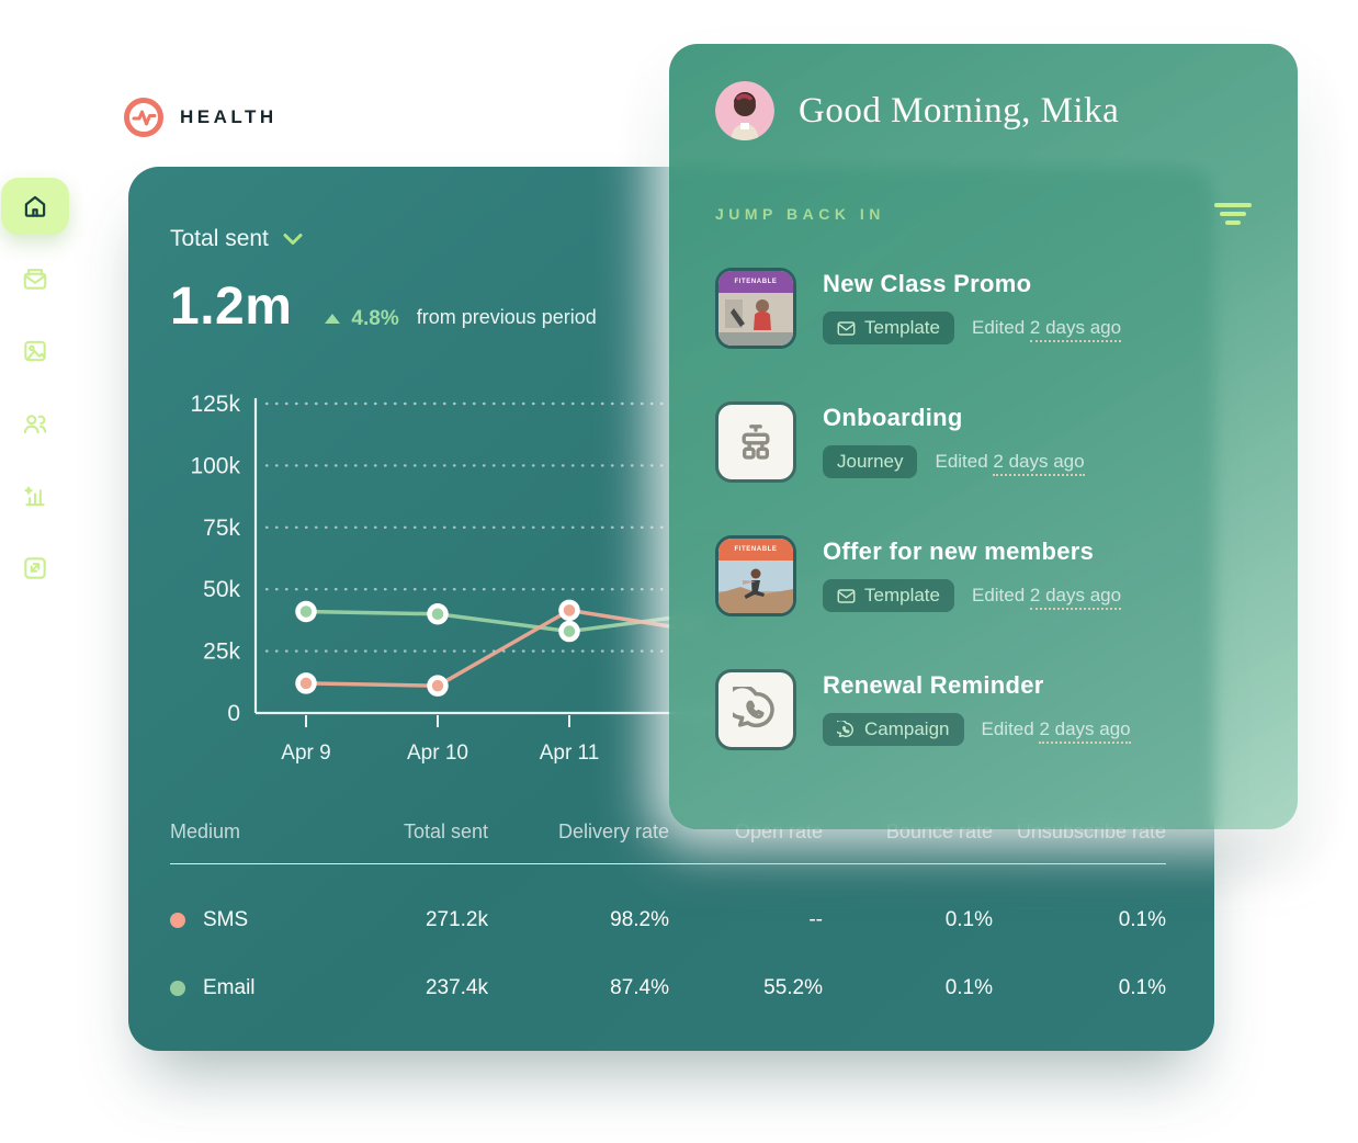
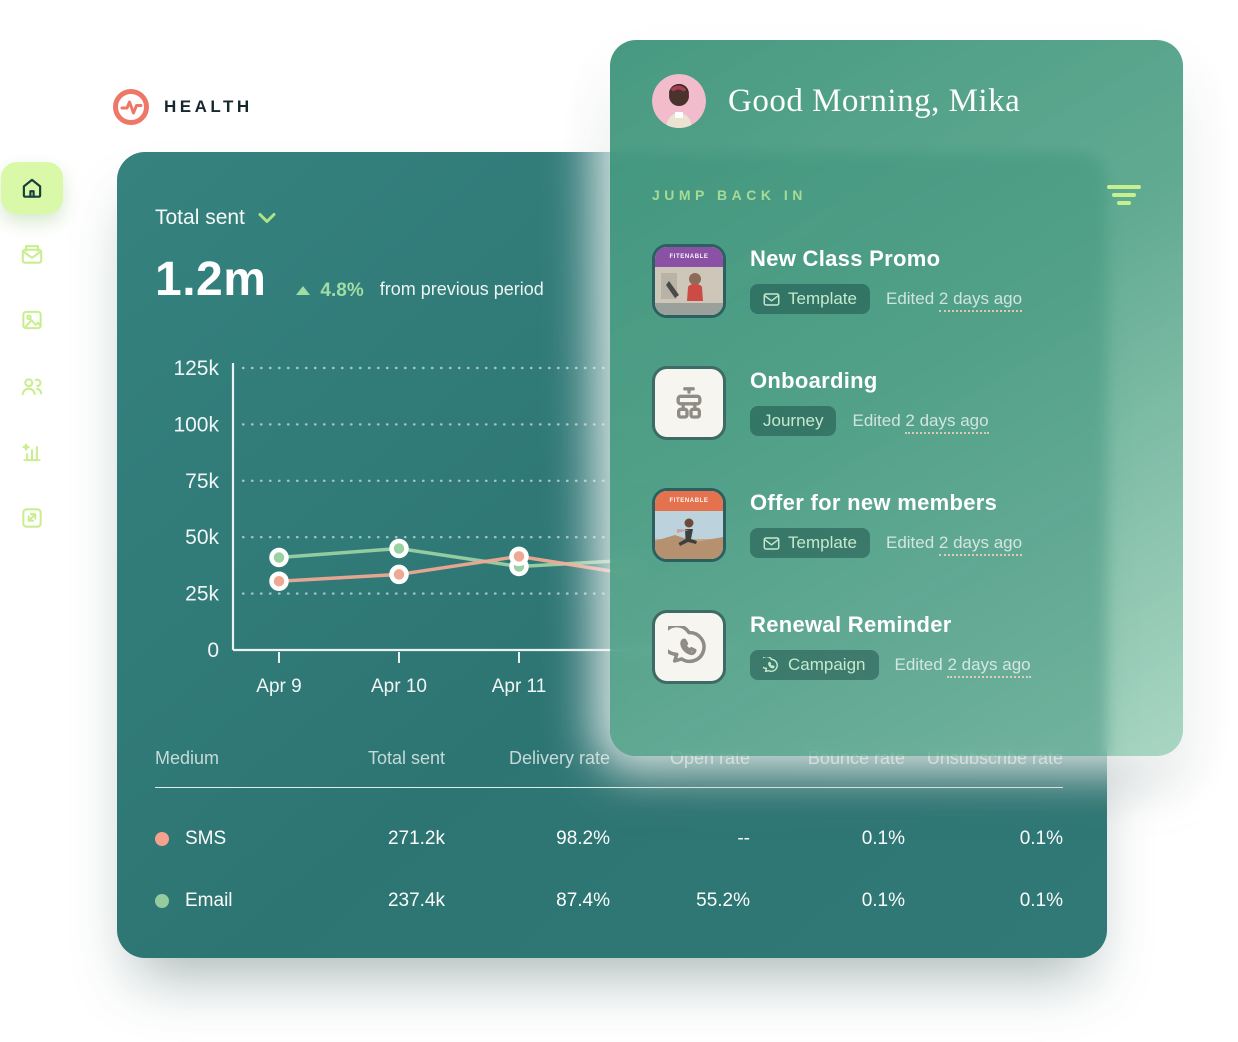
SMS/Apr 9: 12k -> 30k
Email/Apr 10: 40k -> 45k
SMS/Apr 10: 11k -> 34k
Email/Apr 11: 33k -> 37k
